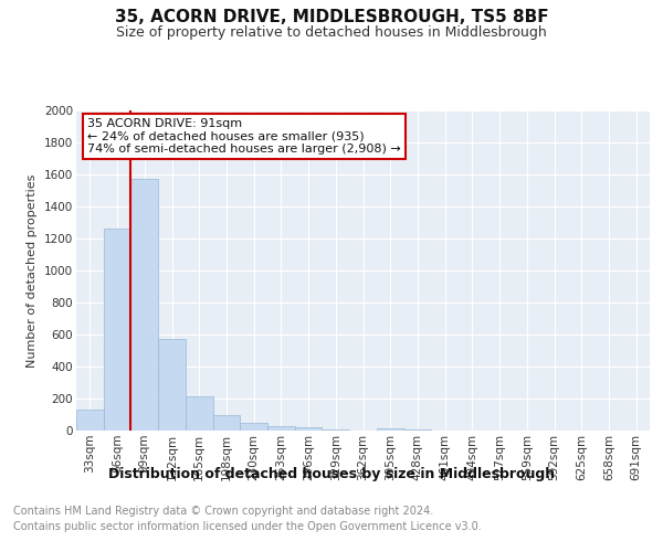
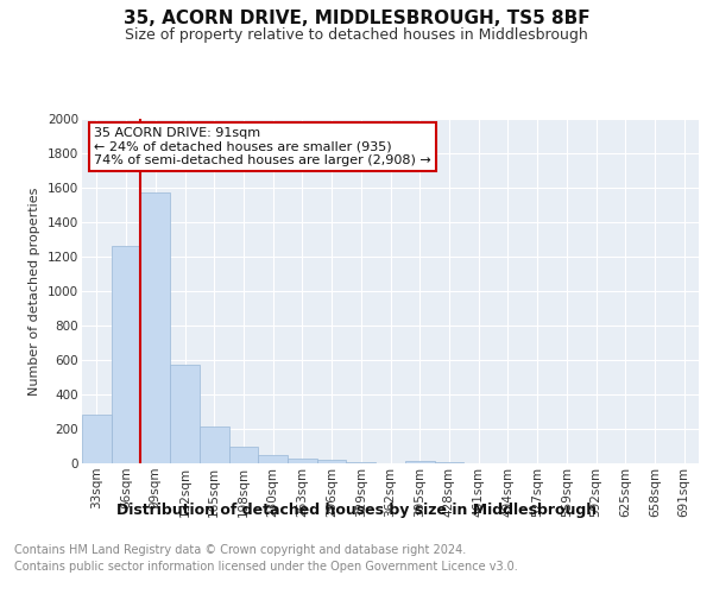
33sqm: 130 -> 280
